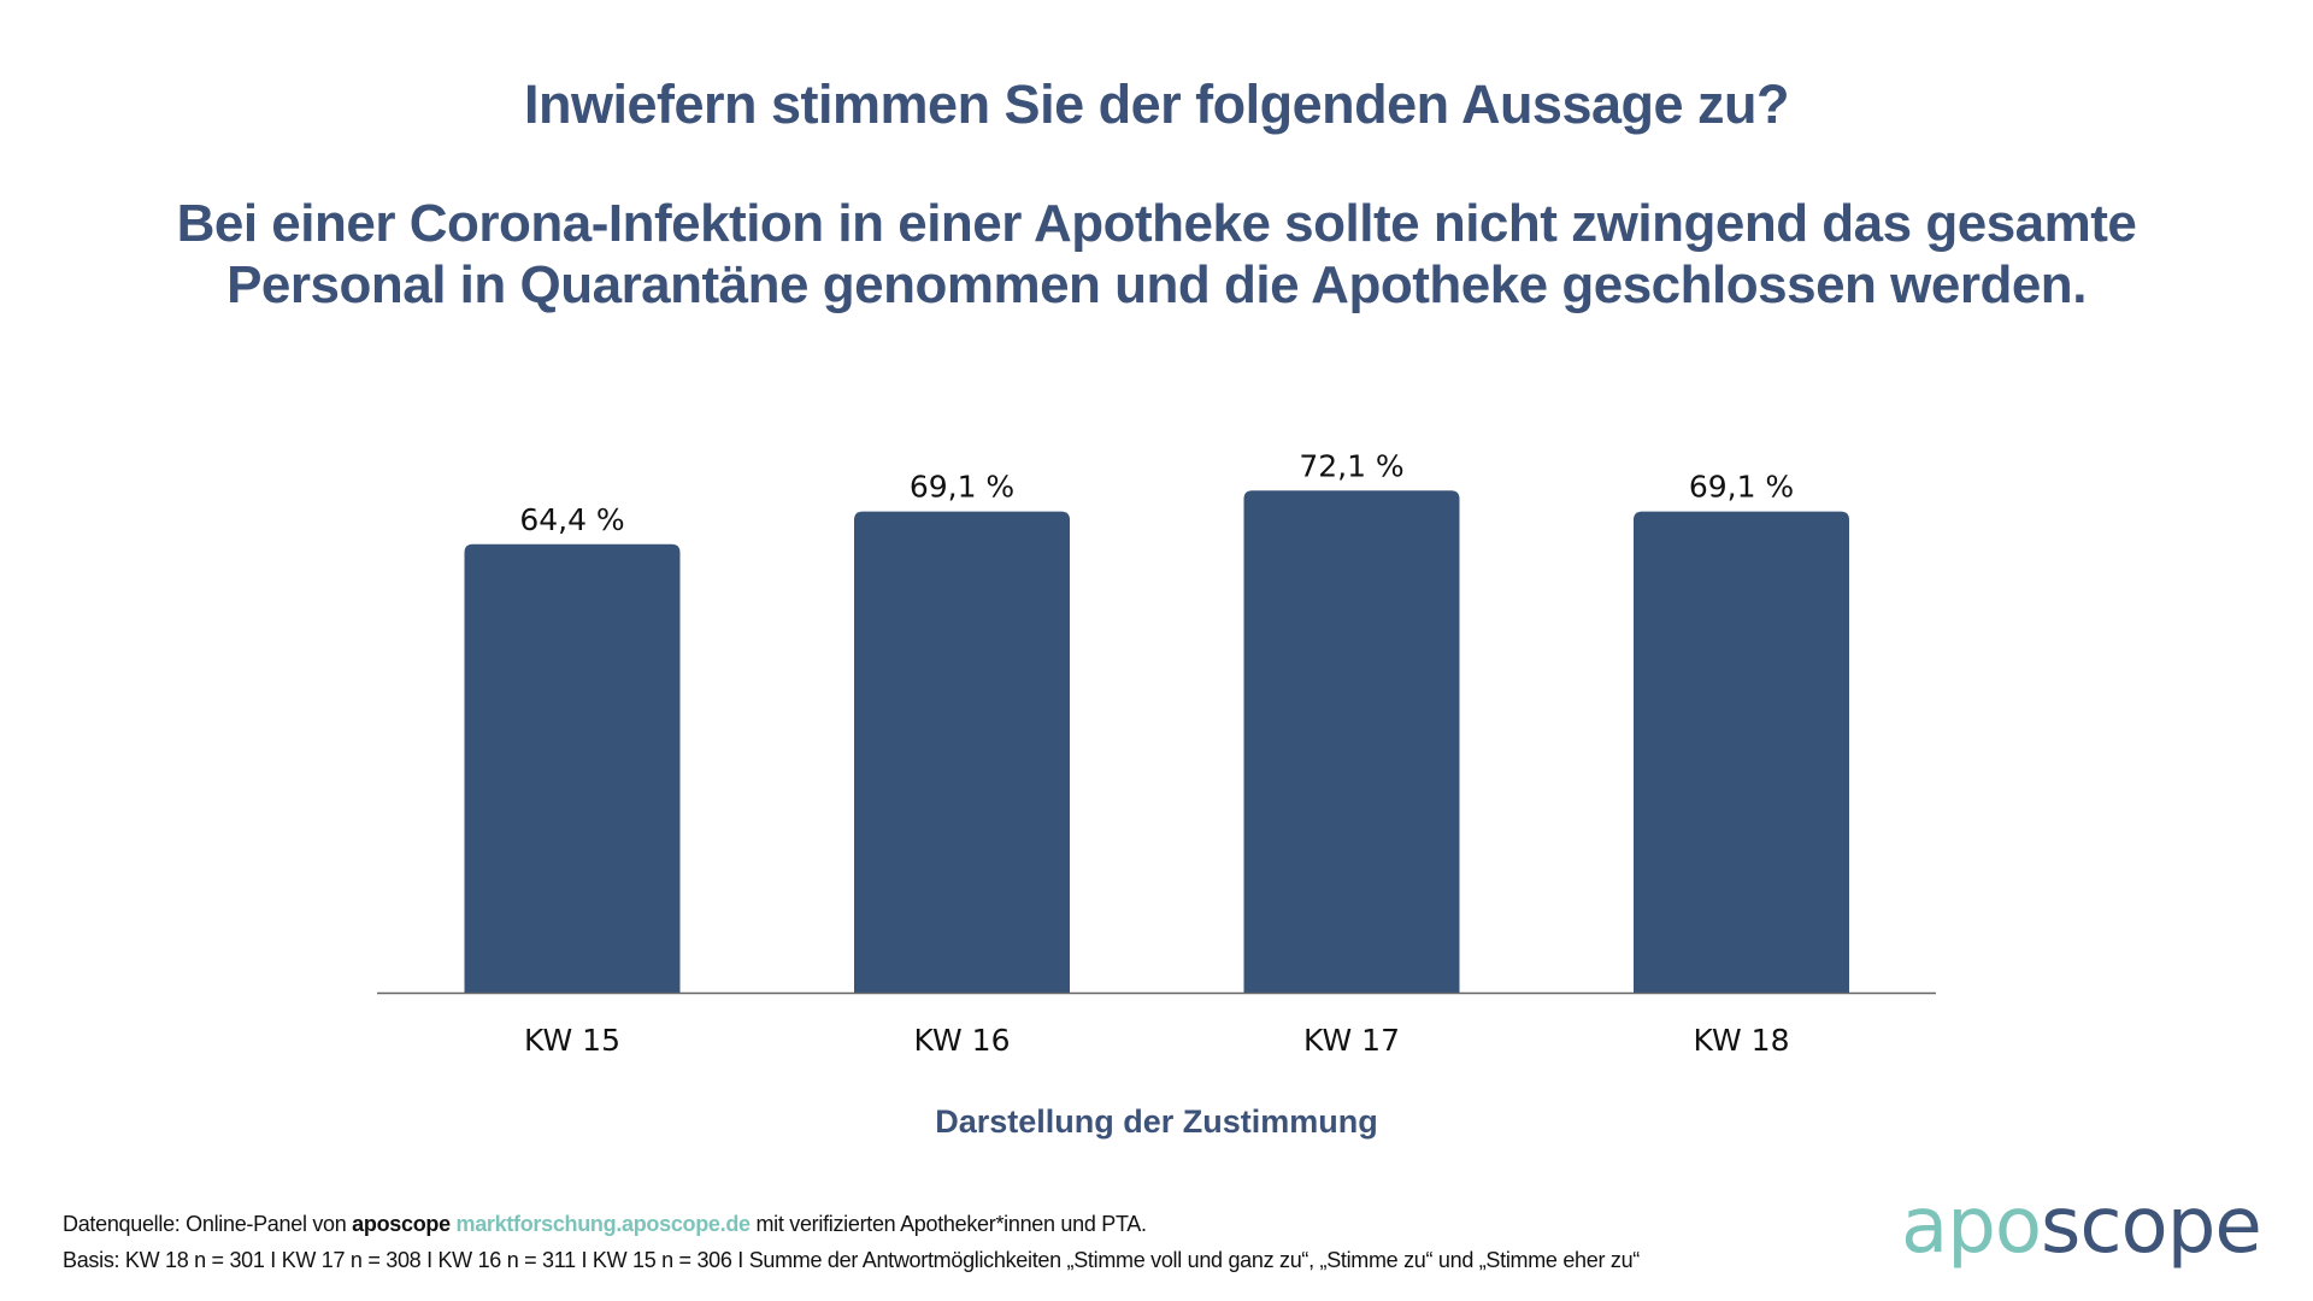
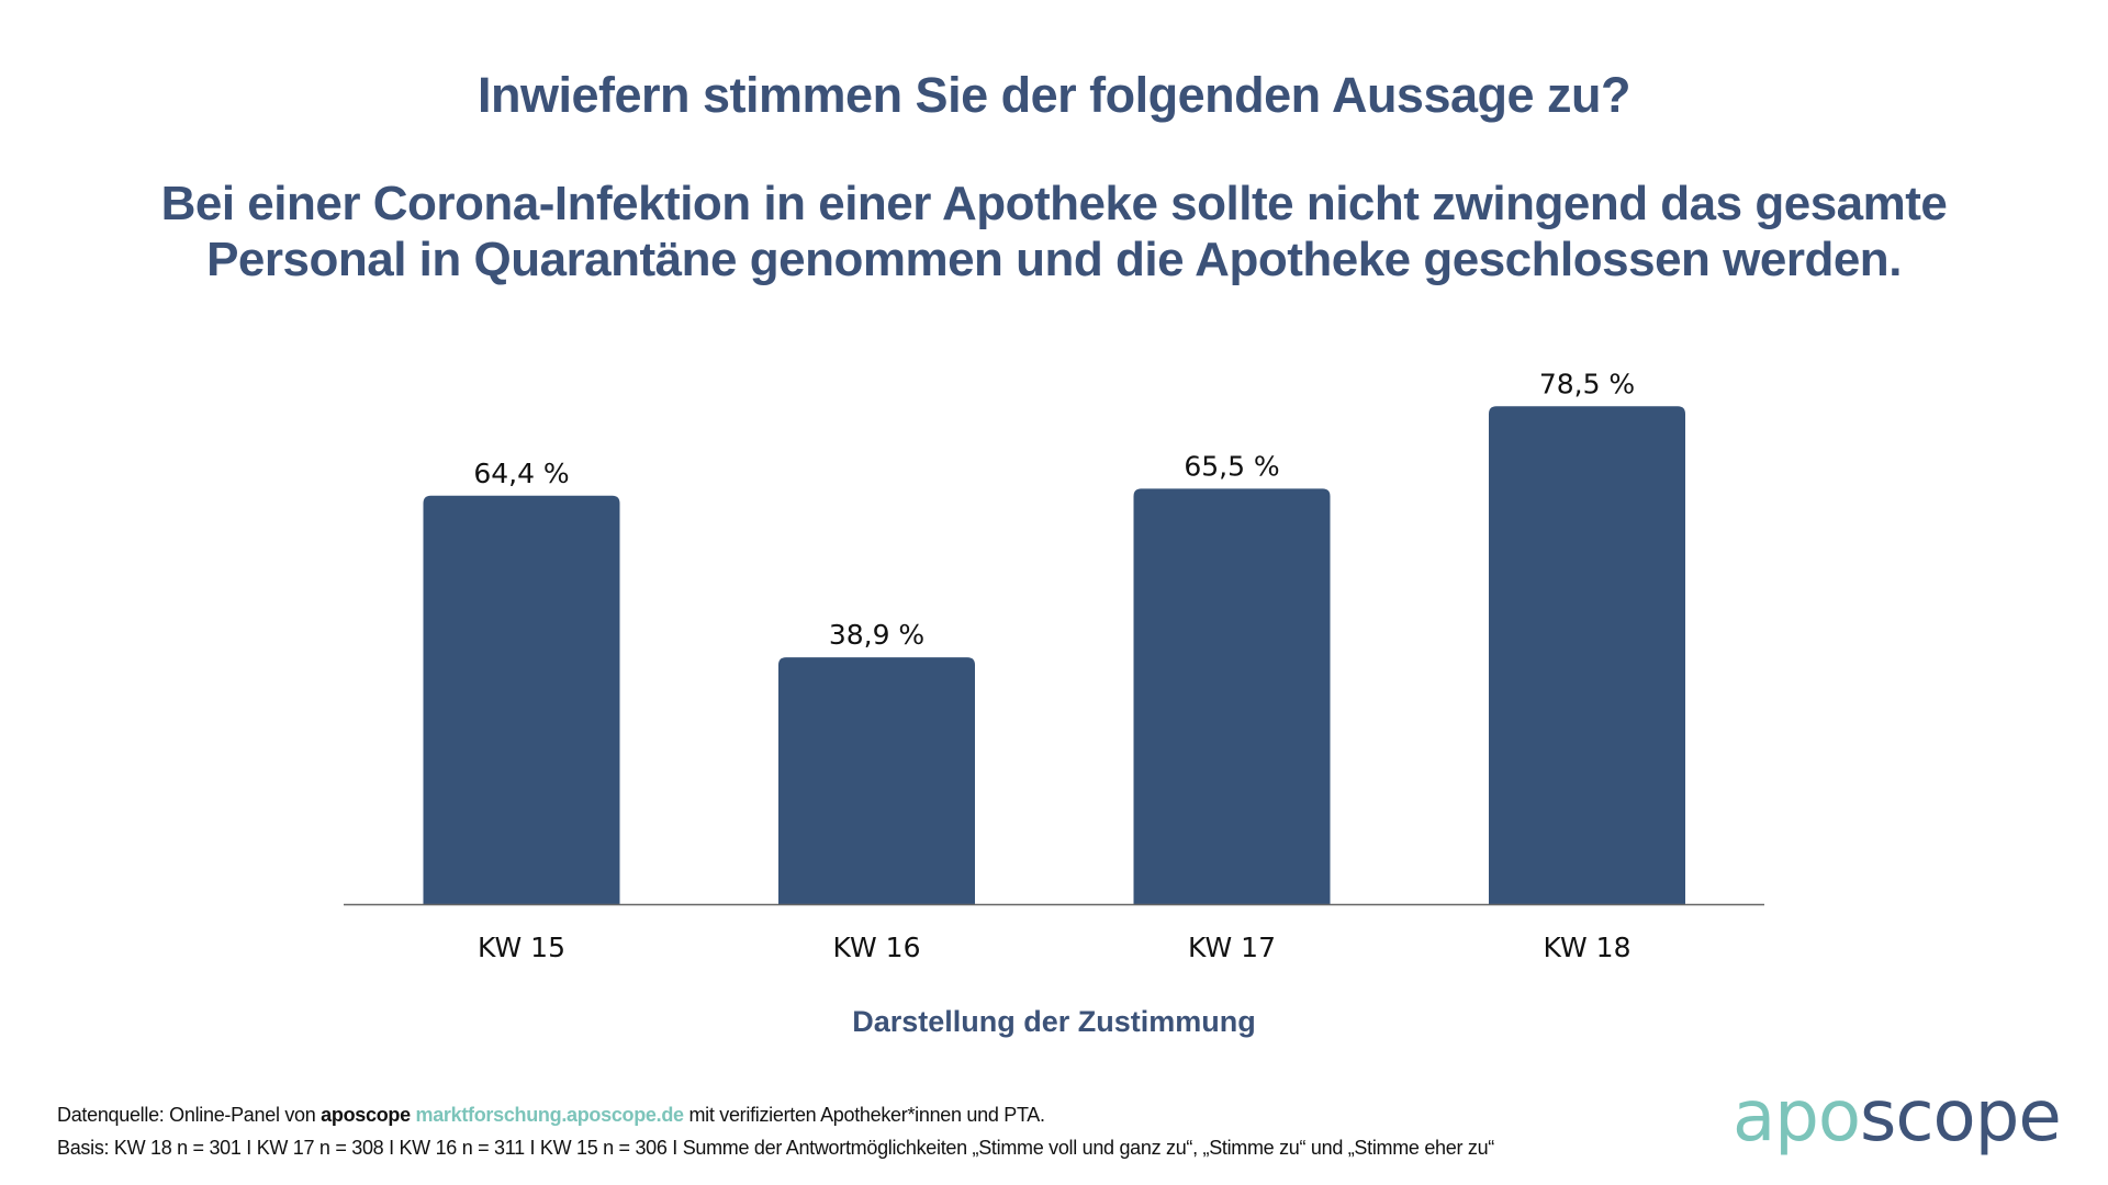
KW 16: 69,1 -> 38,9
KW 17: 72,1 -> 65,5
KW 18: 69,1 -> 78,5
